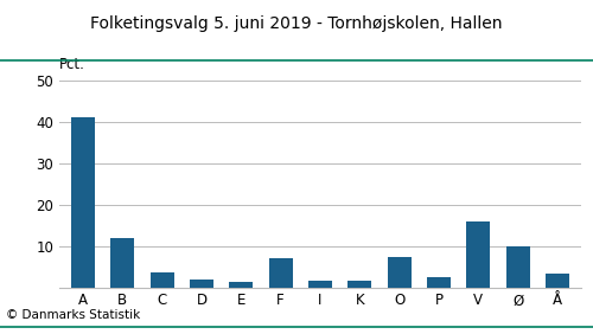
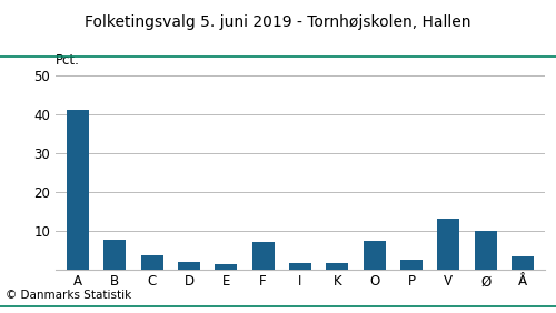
B: 12.0 -> 7.5
V: 16.0 -> 13.0
